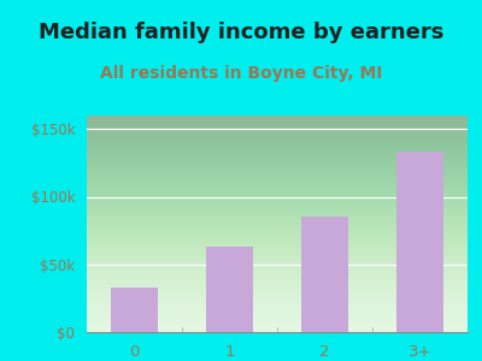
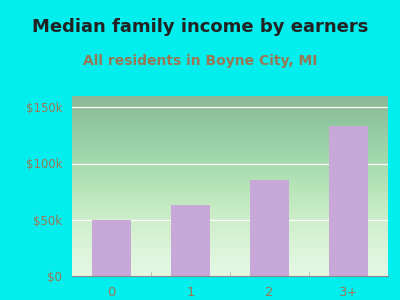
0: $33k -> $50k
